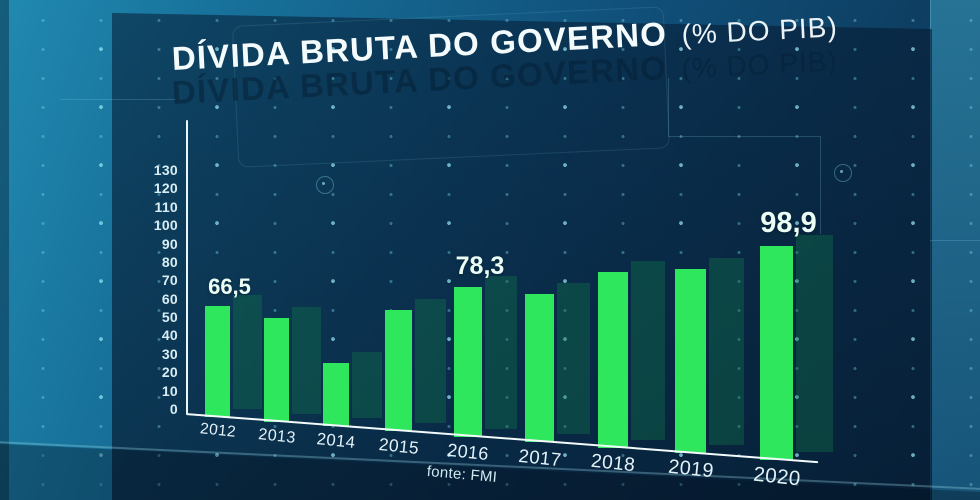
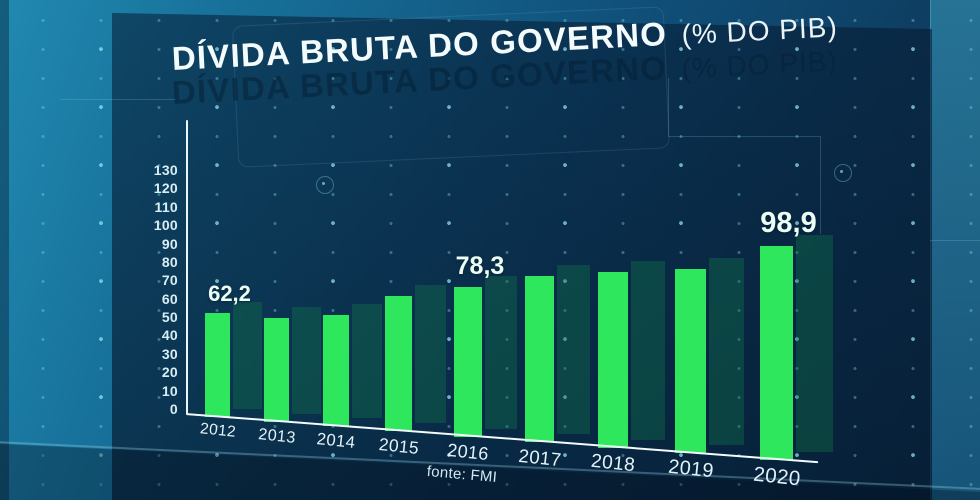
2012: 66,5 -> 62,2
2014: 35 -> 62
2015: 65 -> 73
2017: 75 -> 84
